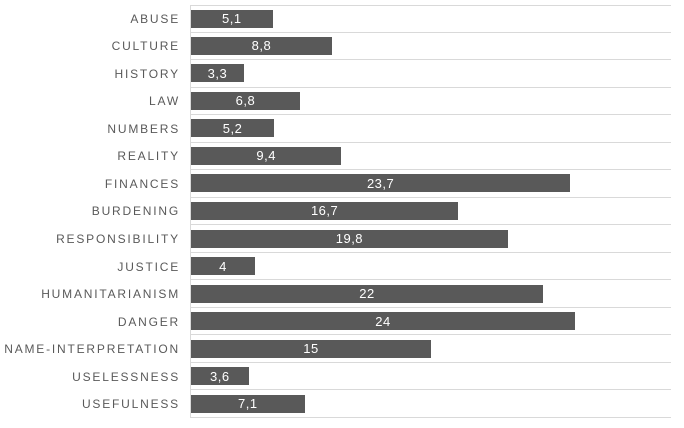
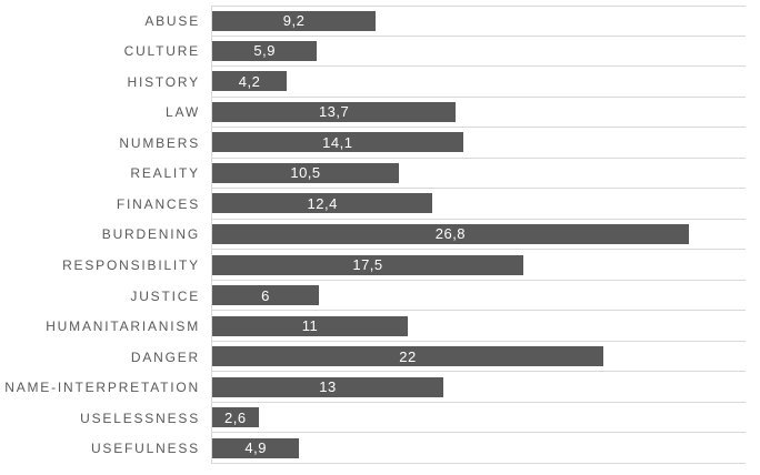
ABUSE: 5,1 -> 9,2
CULTURE: 8,8 -> 5,9
HISTORY: 3,3 -> 4,2
LAW: 6,8 -> 13,7
NUMBERS: 5,2 -> 14,1
REALITY: 9,4 -> 10,5
FINANCES: 23,7 -> 12,4
BURDENING: 16,7 -> 26,8
RESPONSIBILITY: 19,8 -> 17,5
JUSTICE: 4 -> 6
HUMANITARIANISM: 22 -> 11
DANGER: 24 -> 22
NAME-INTERPRETATION: 15 -> 13
USELESSNESS: 3,6 -> 2,6
USEFULNESS: 7,1 -> 4,9
